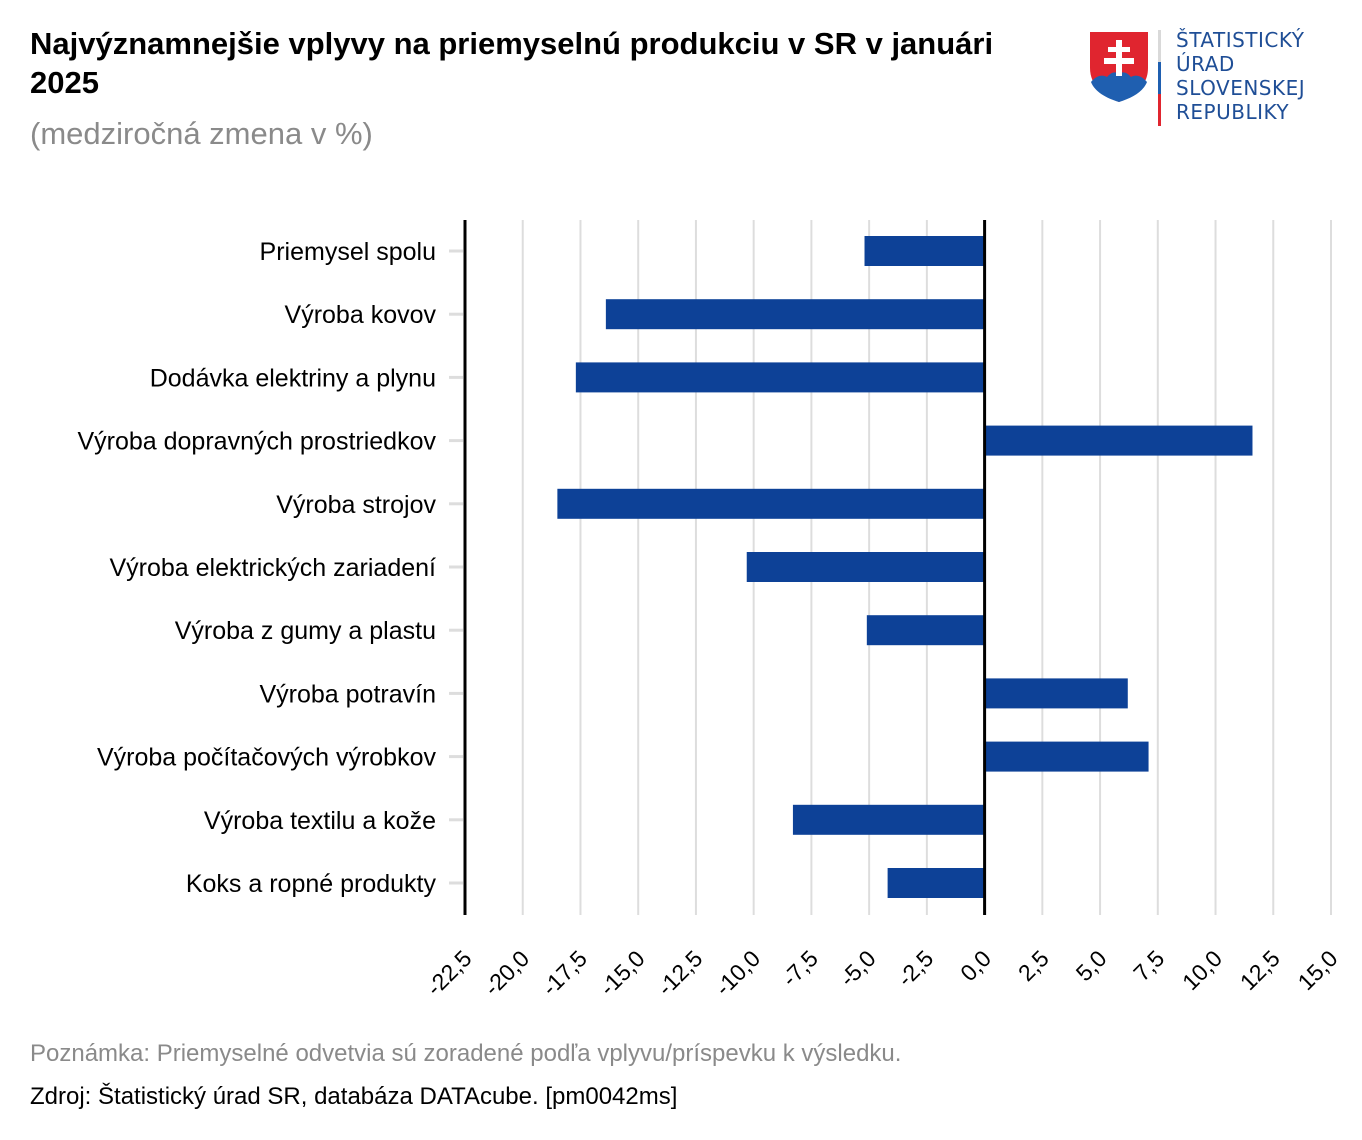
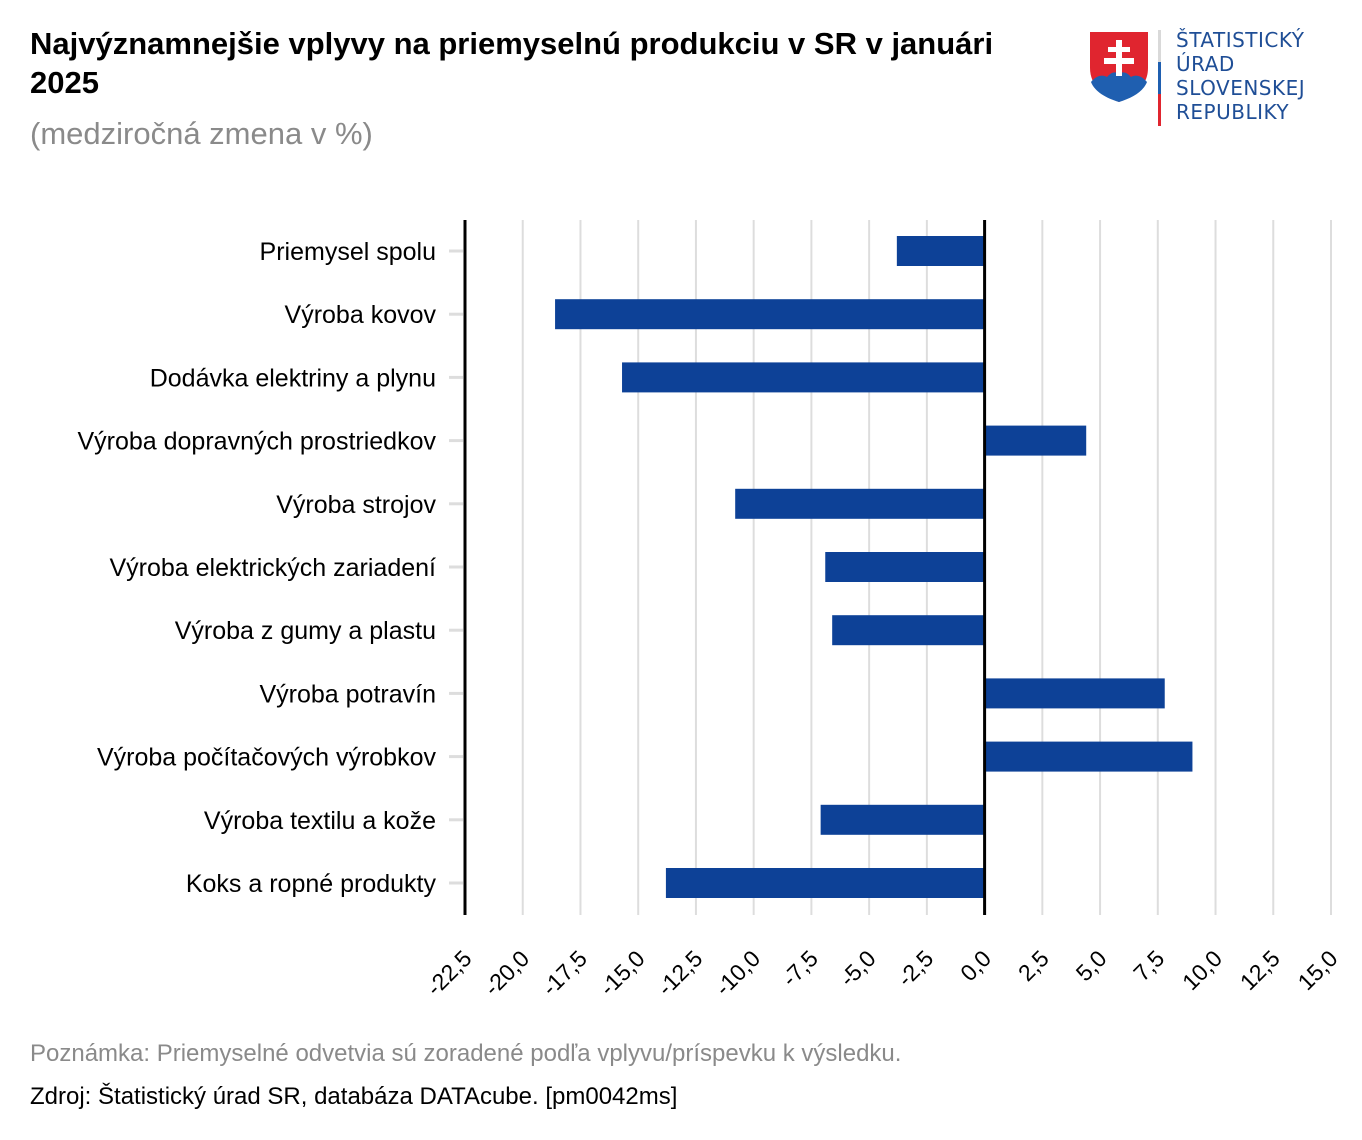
Priemysel spolu: -5,2 -> -3,8
Výroba kovov: -16,4 -> -18,6
Dodávka elektriny a plynu: -17,7 -> -15,7
Výroba dopravných prostriedkov: 11,6 -> 4,4
Výroba strojov: -18,5 -> -10,8
Výroba elektrických zariadení: -10,3 -> -6,9
Výroba z gumy a plastu: -5,1 -> -6,6
Výroba potravín: 6,2 -> 7,8
Výroba počítačových výrobkov: 7,1 -> 9,0
Výroba textilu a kože: -8,3 -> -7,1
Koks a ropné produkty: -4,2 -> -13,8
